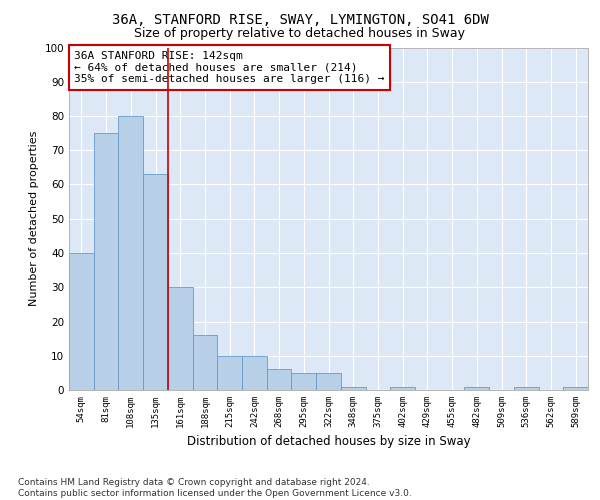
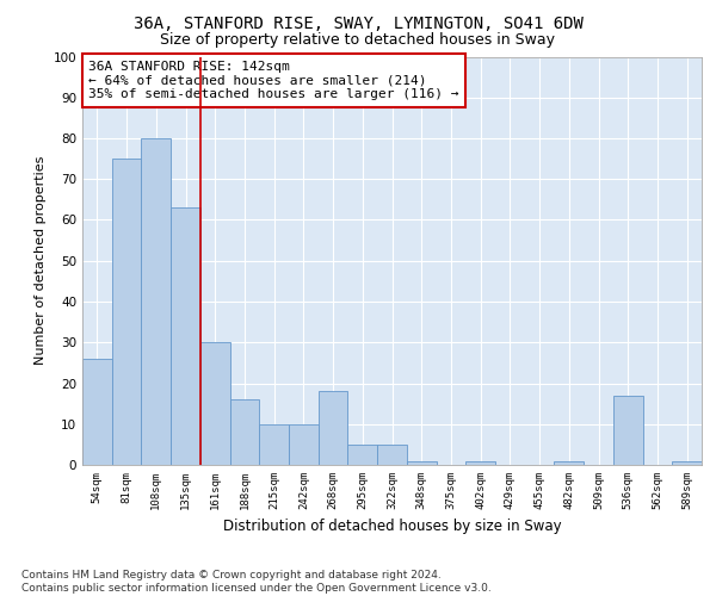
54sqm: 40 -> 26
268sqm: 6 -> 18
536sqm: 1 -> 17
